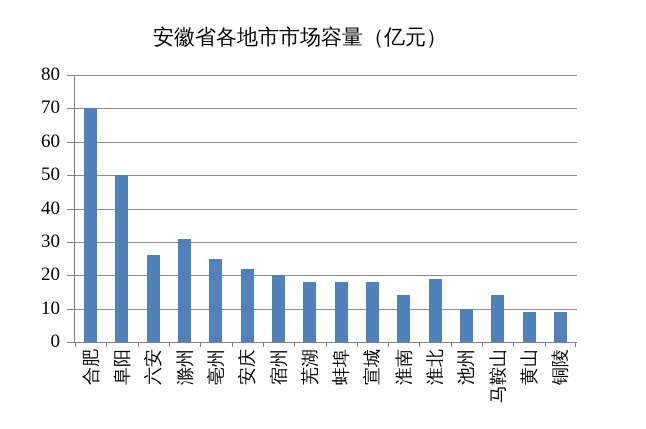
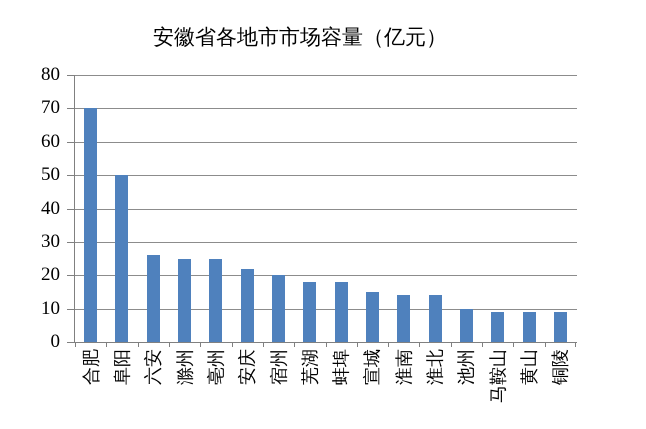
滁州: 31 -> 25
宣城: 18 -> 15
淮北: 19 -> 14
马鞍山: 14 -> 9
